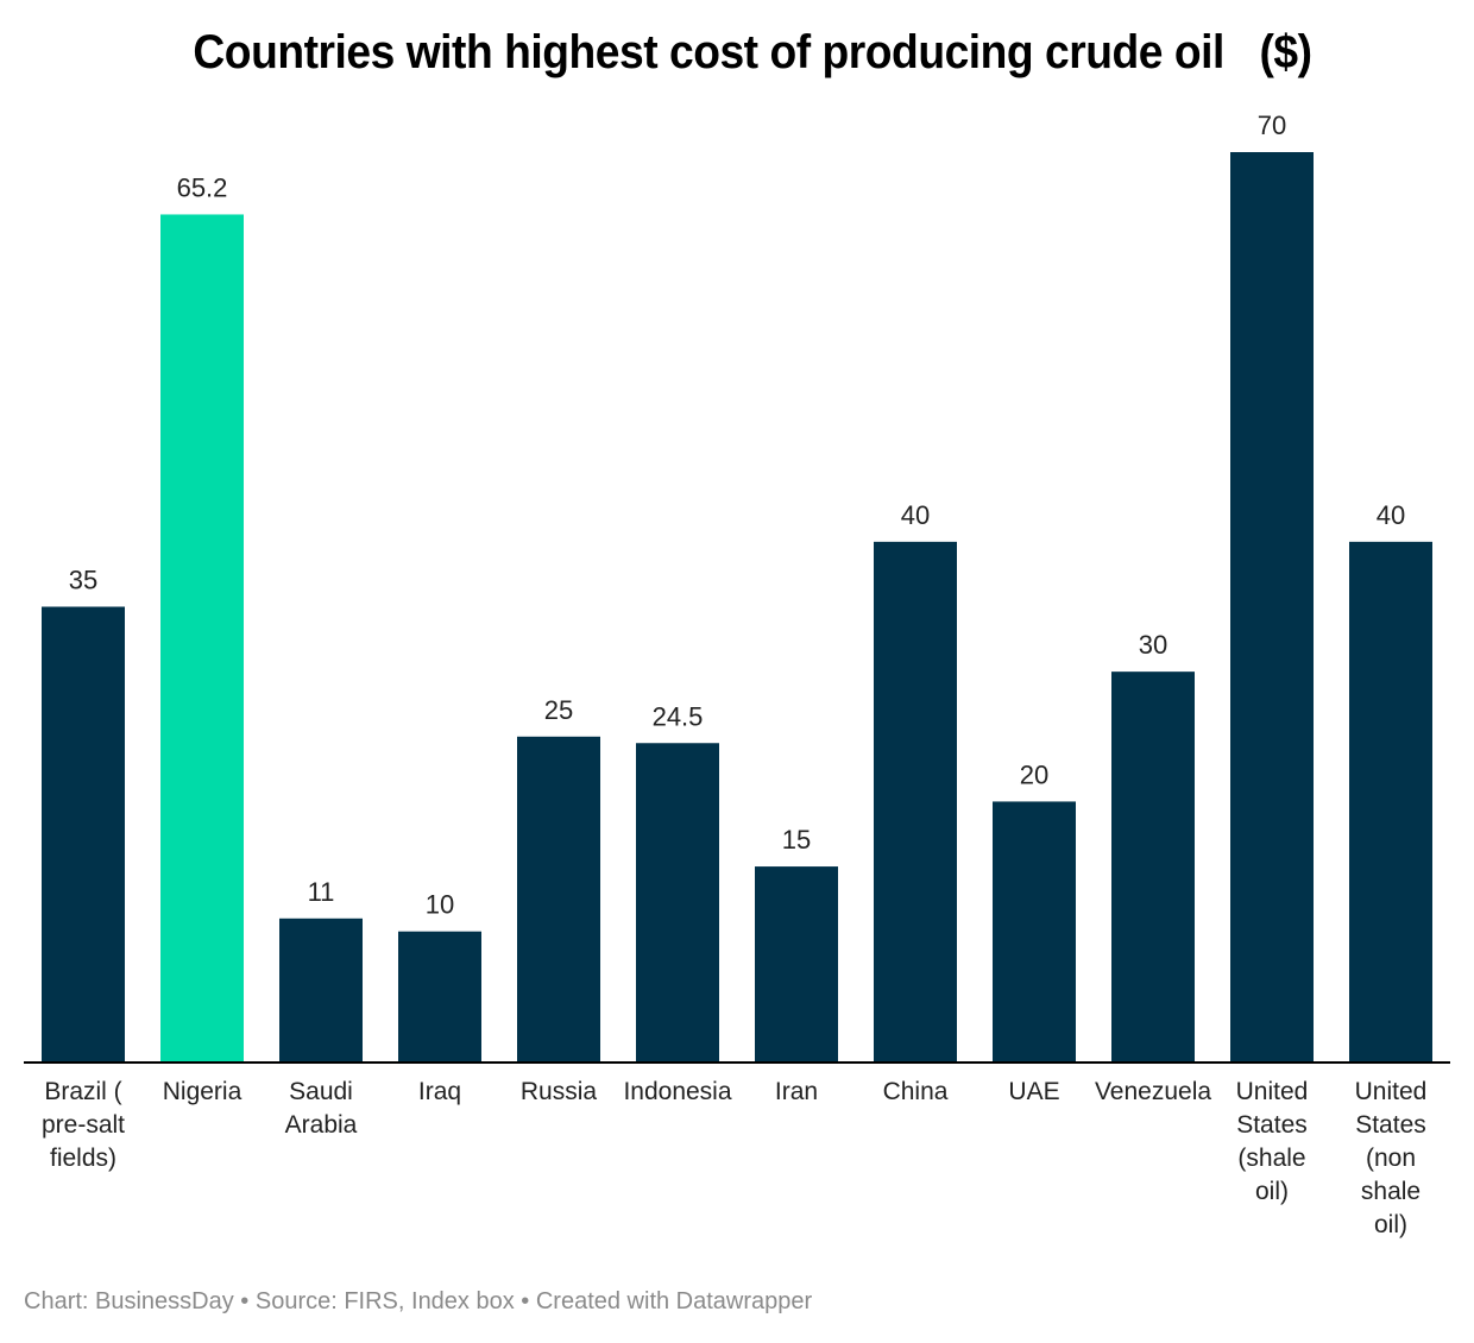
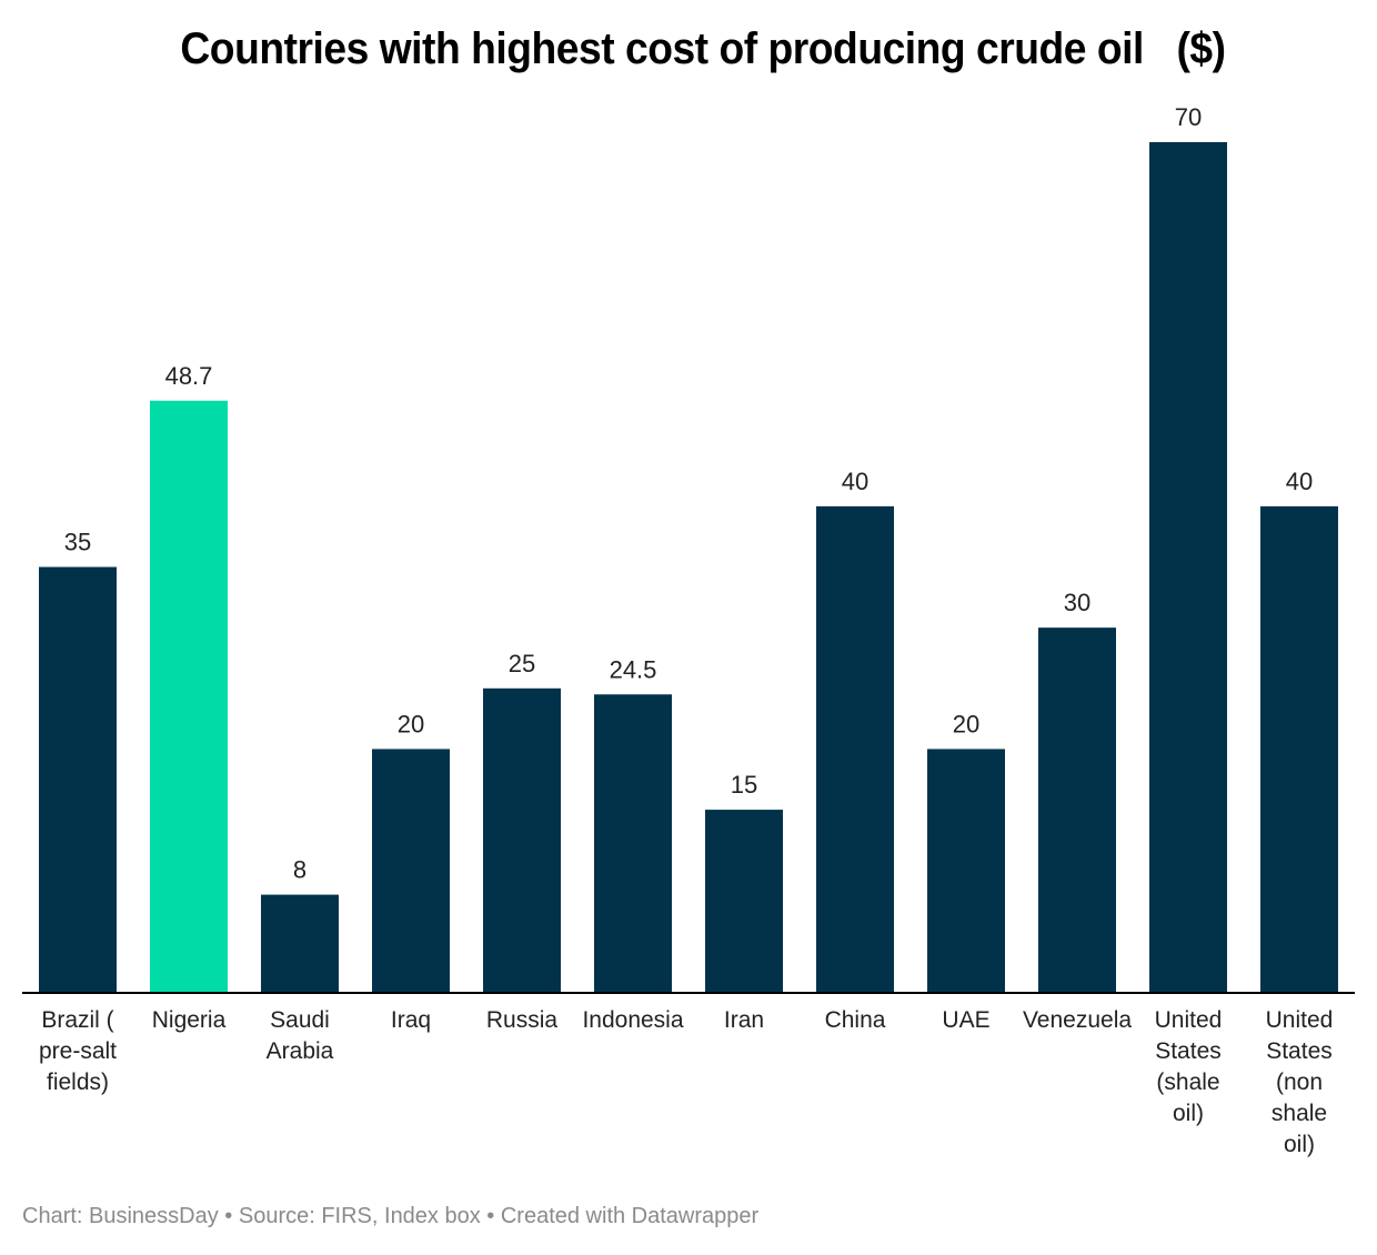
Nigeria: 65.2 -> 48.7
Saudi Arabia: 11 -> 8
Iraq: 10 -> 20
